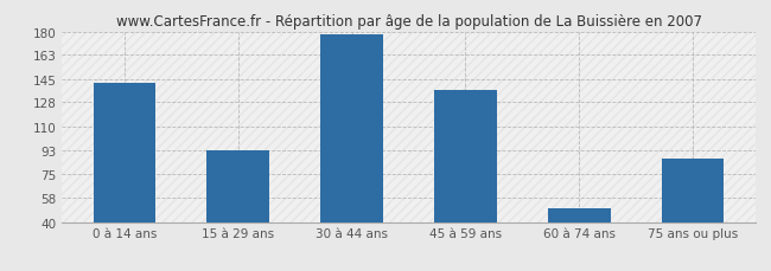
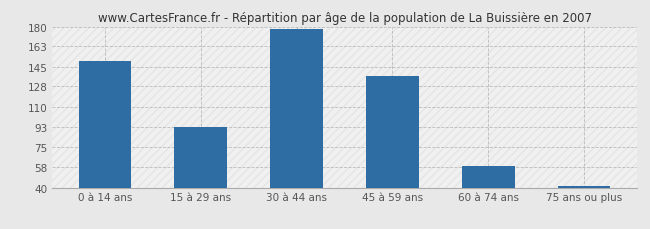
0 à 14 ans: 142 -> 150
60 à 74 ans: 50 -> 59
75 ans ou plus: 87 -> 41
